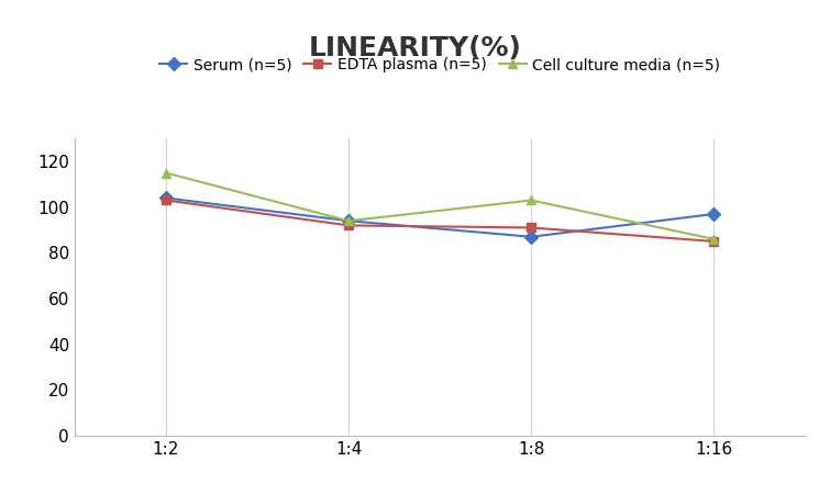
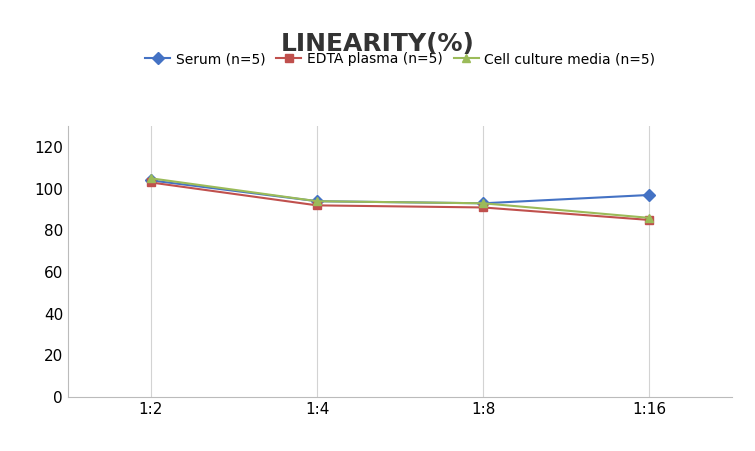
Cell culture media (n=5)/1:2: 115 -> 105
Serum (n=5)/1:8: 87 -> 93
Cell culture media (n=5)/1:8: 103 -> 93
